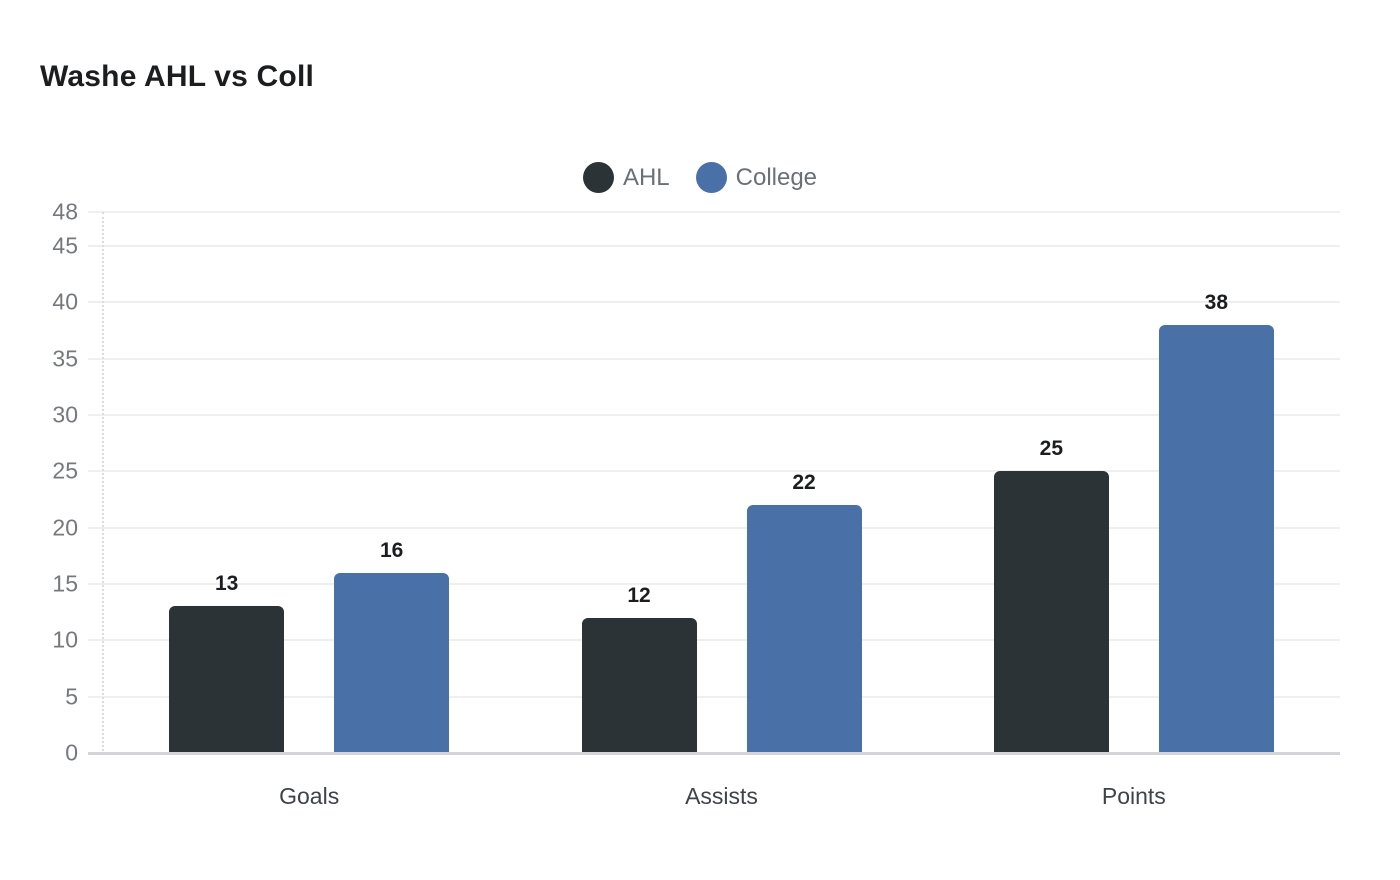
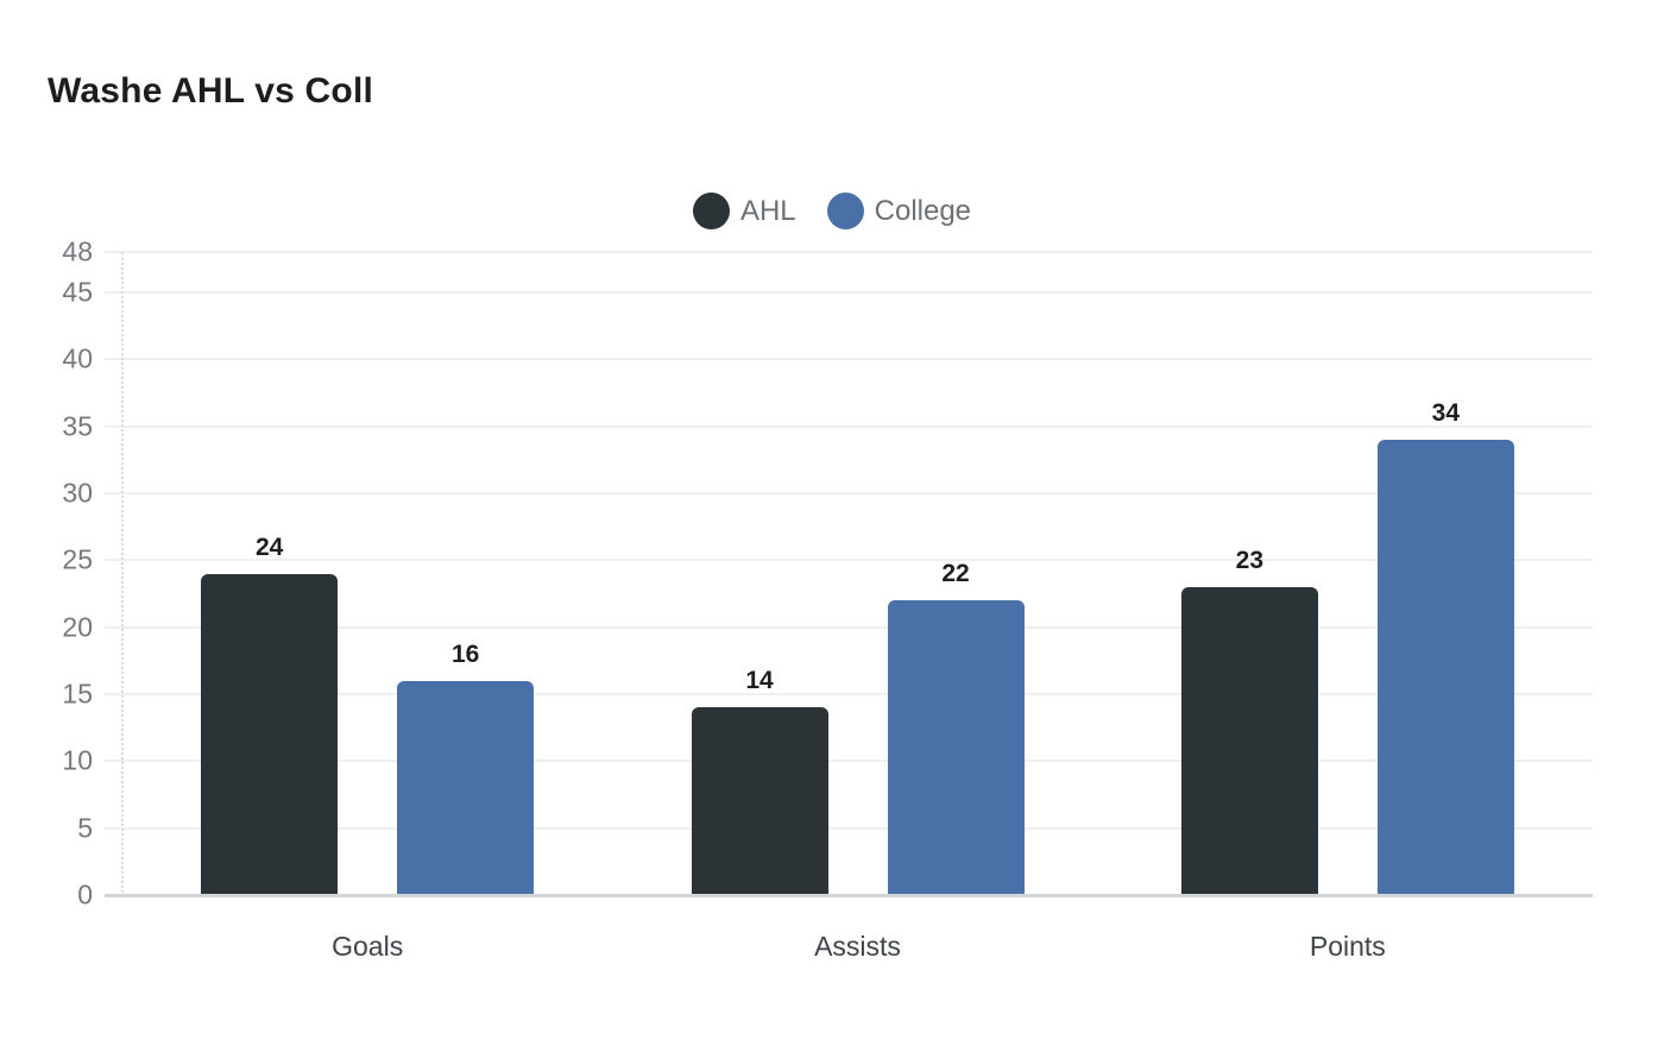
AHL/Goals: 13 -> 24
AHL/Assists: 12 -> 14
AHL/Points: 25 -> 23
College/Points: 38 -> 34
